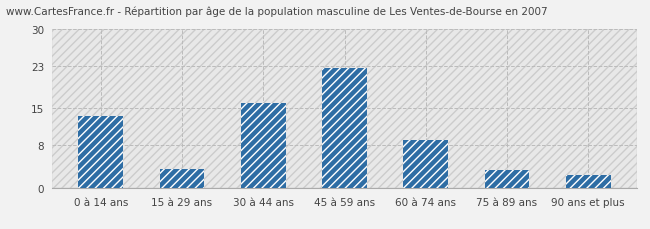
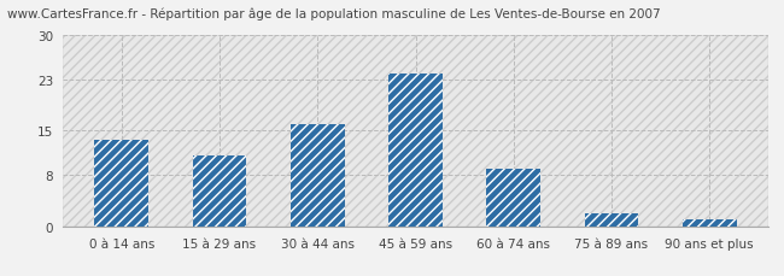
15 à 29 ans: 3.6 -> 11.0
45 à 59 ans: 22.6 -> 24.0
75 à 89 ans: 3.4 -> 2.0
90 ans et plus: 2.4 -> 1.0
